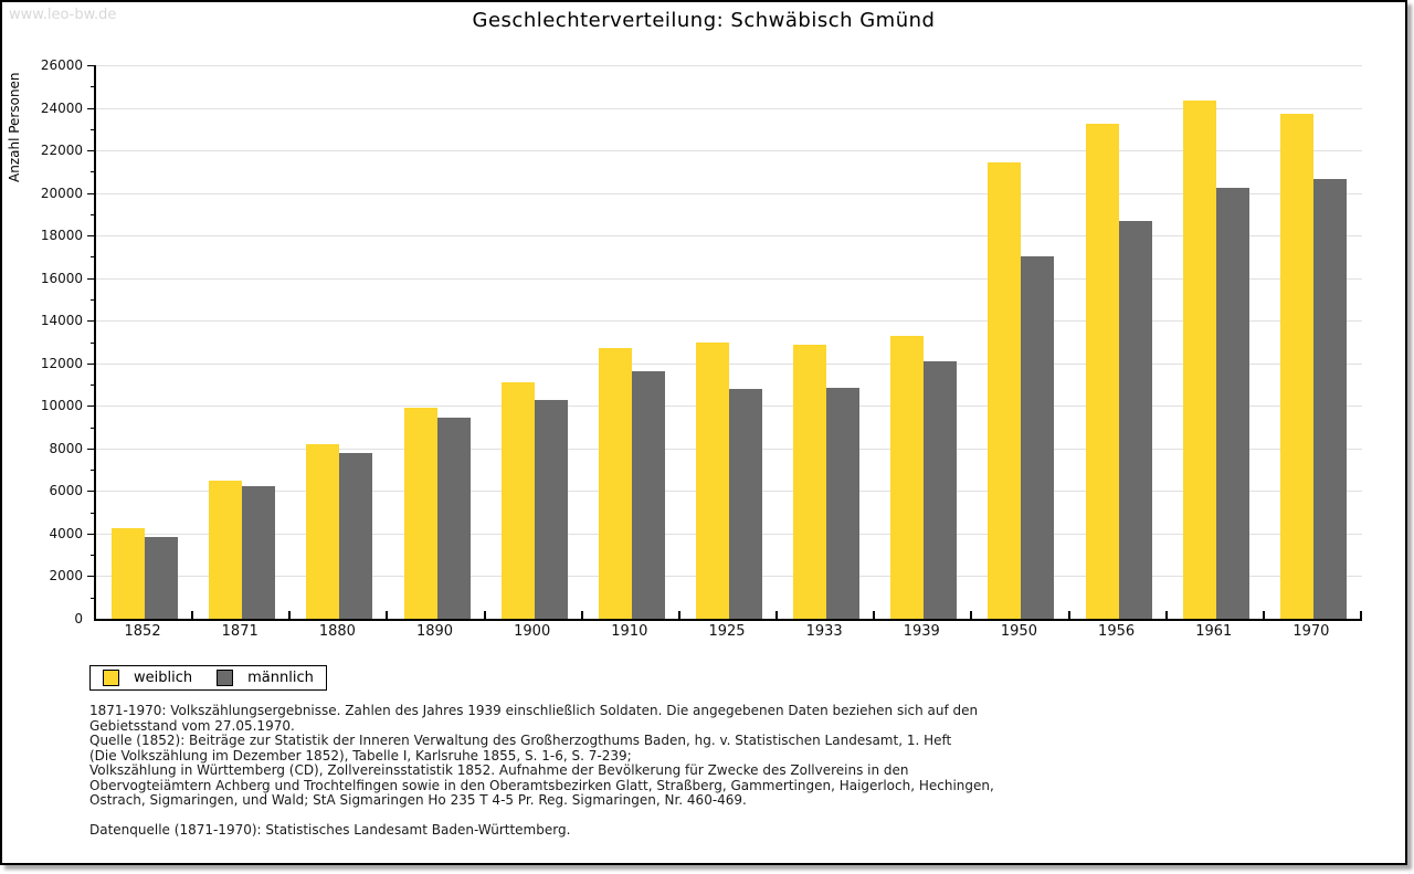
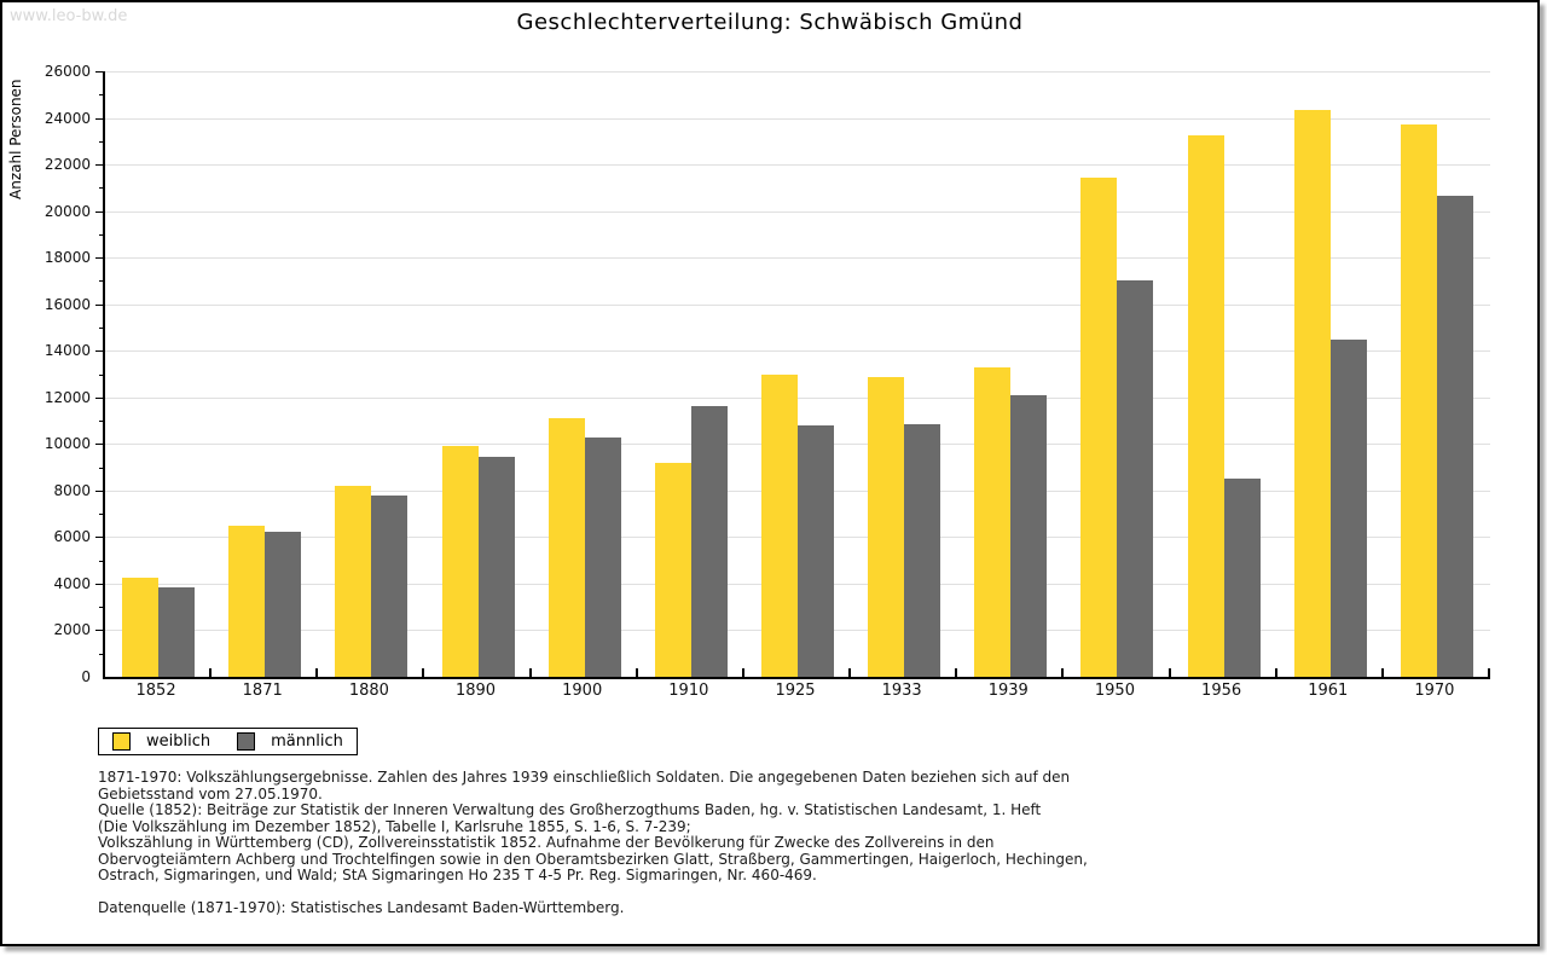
weiblich/1910: 12700 -> 9200
männlich/1956: 18700 -> 8500
männlich/1961: 20200 -> 14500
